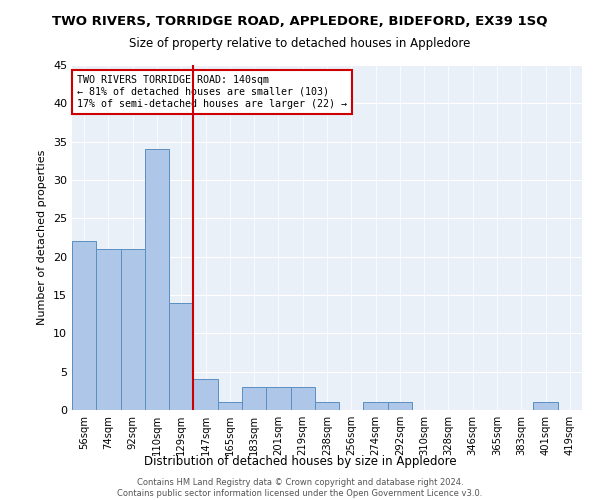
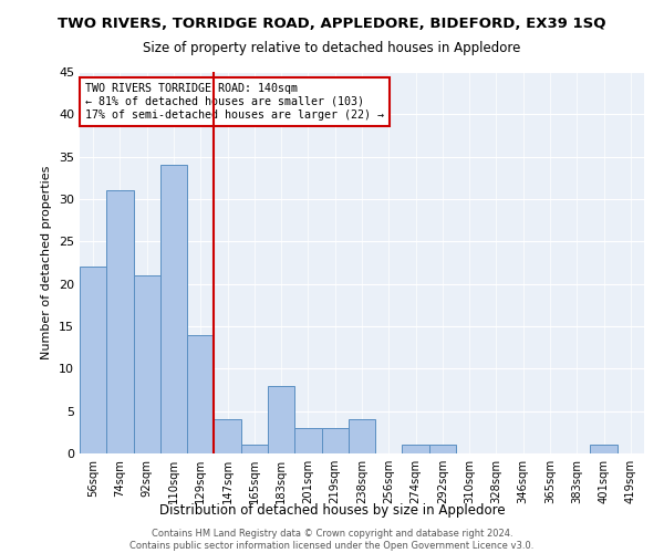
74sqm: 21 -> 31
183sqm: 3 -> 8
238sqm: 1 -> 4
